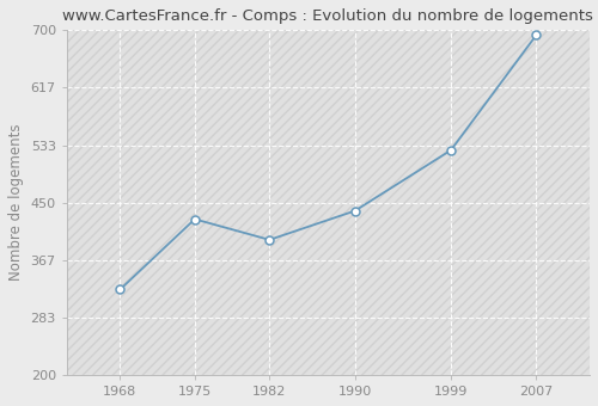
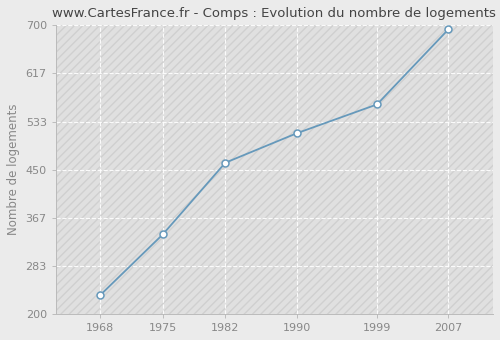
1968: 324 -> 233
1975: 426 -> 338
1982: 396 -> 462
1990: 438 -> 513
1999: 526 -> 563
